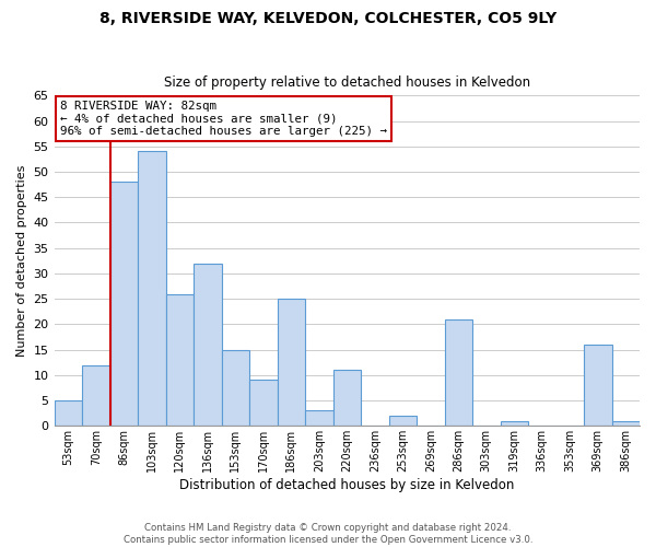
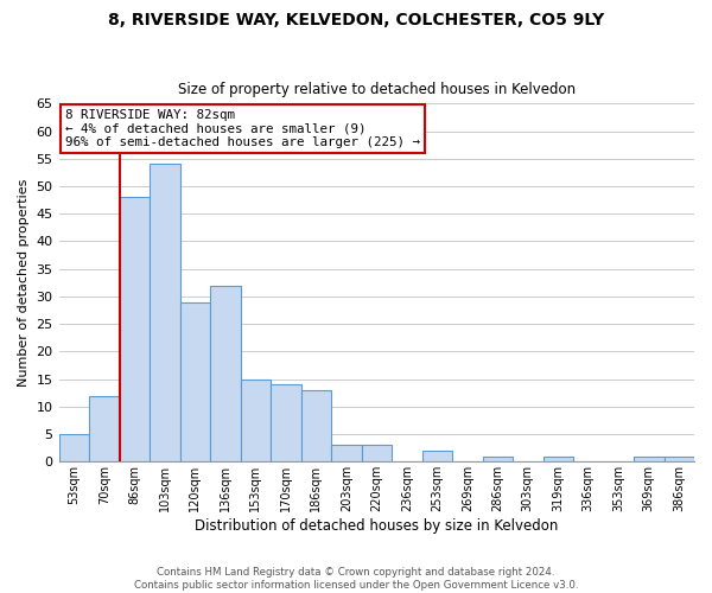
120sqm: 26 -> 29
170sqm: 9 -> 14
186sqm: 25 -> 13
220sqm: 11 -> 3
286sqm: 21 -> 1
369sqm: 16 -> 1
